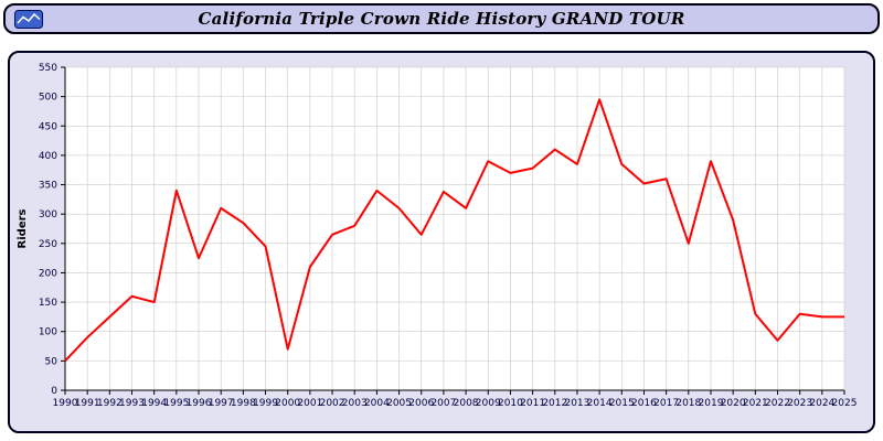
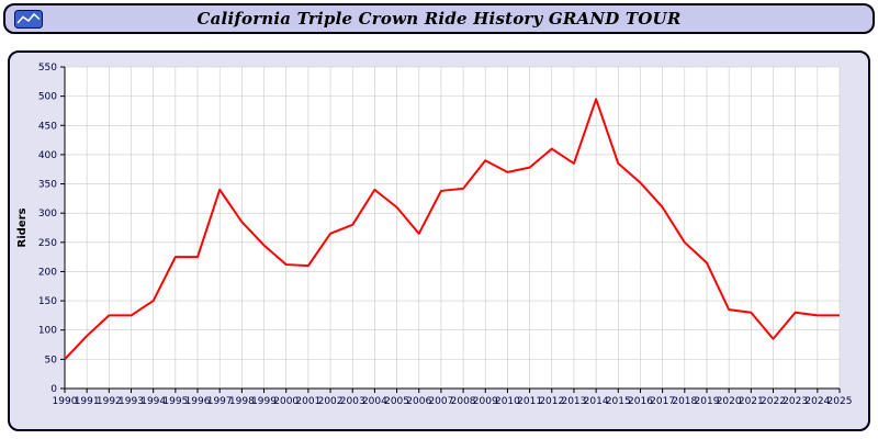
1993: 160 -> 120
1995: 340 -> 220
1997: 310 -> 340
2000: 70 -> 210
2008: 310 -> 340
2017: 360 -> 310
2019: 390 -> 220
2020: 290 -> 140
